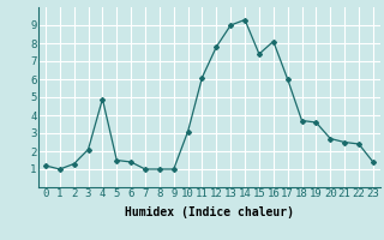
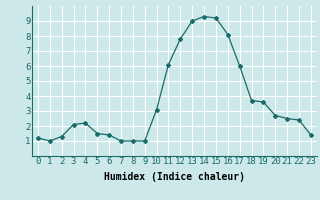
4: 4.9 -> 2.2
15: 7.4 -> 9.2
